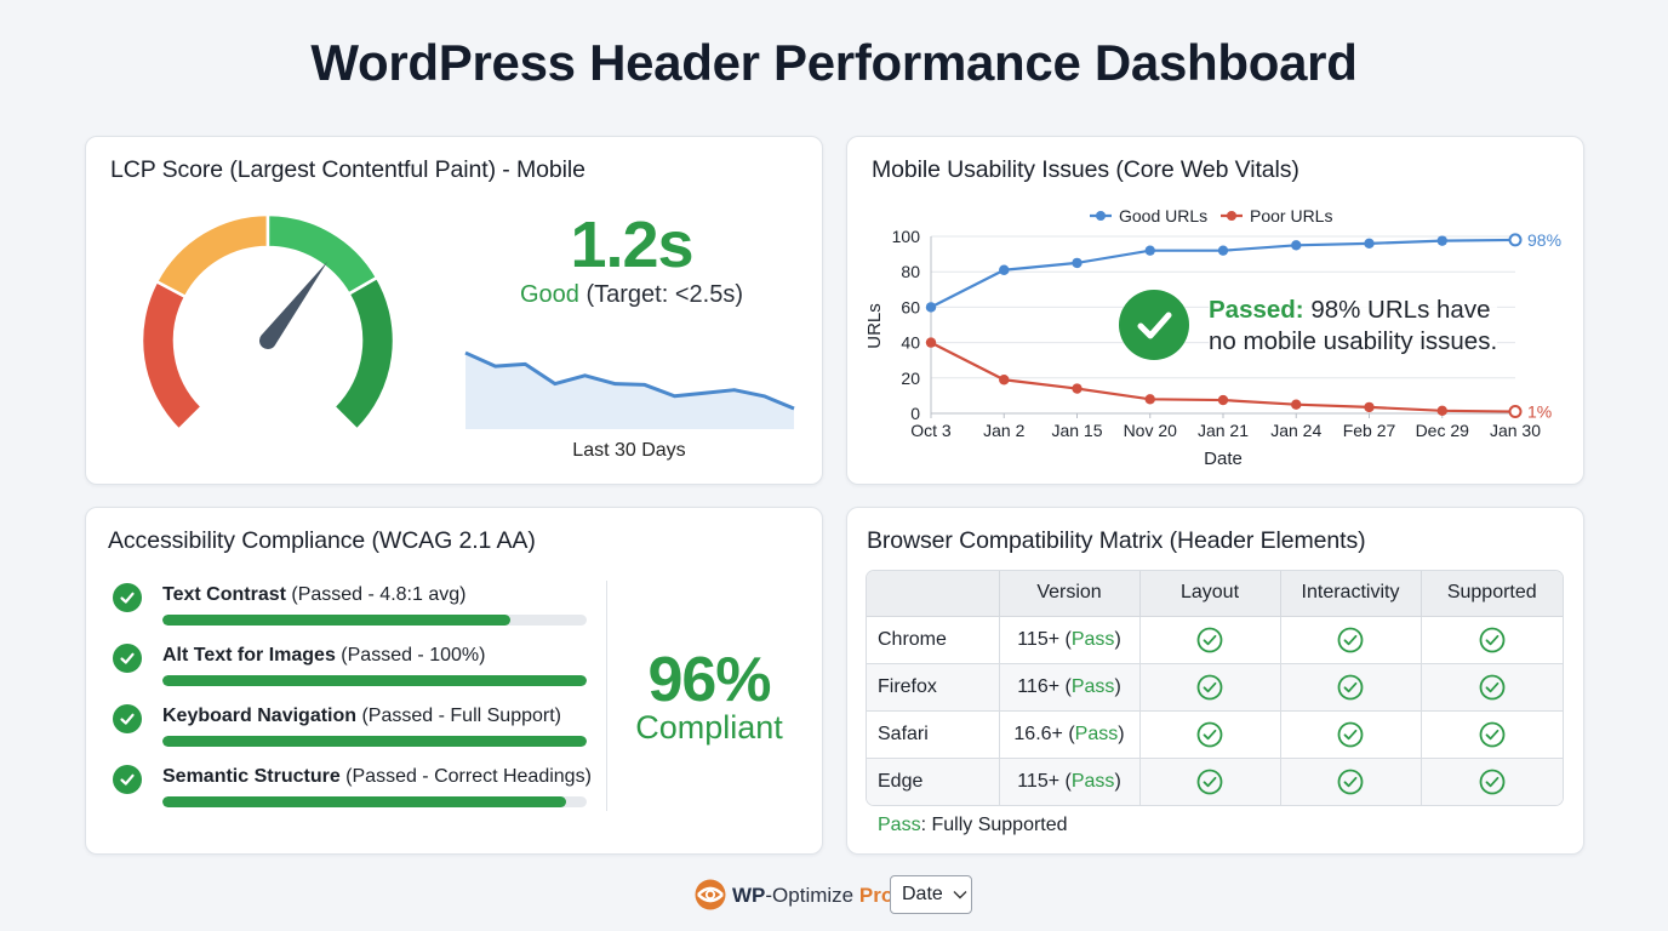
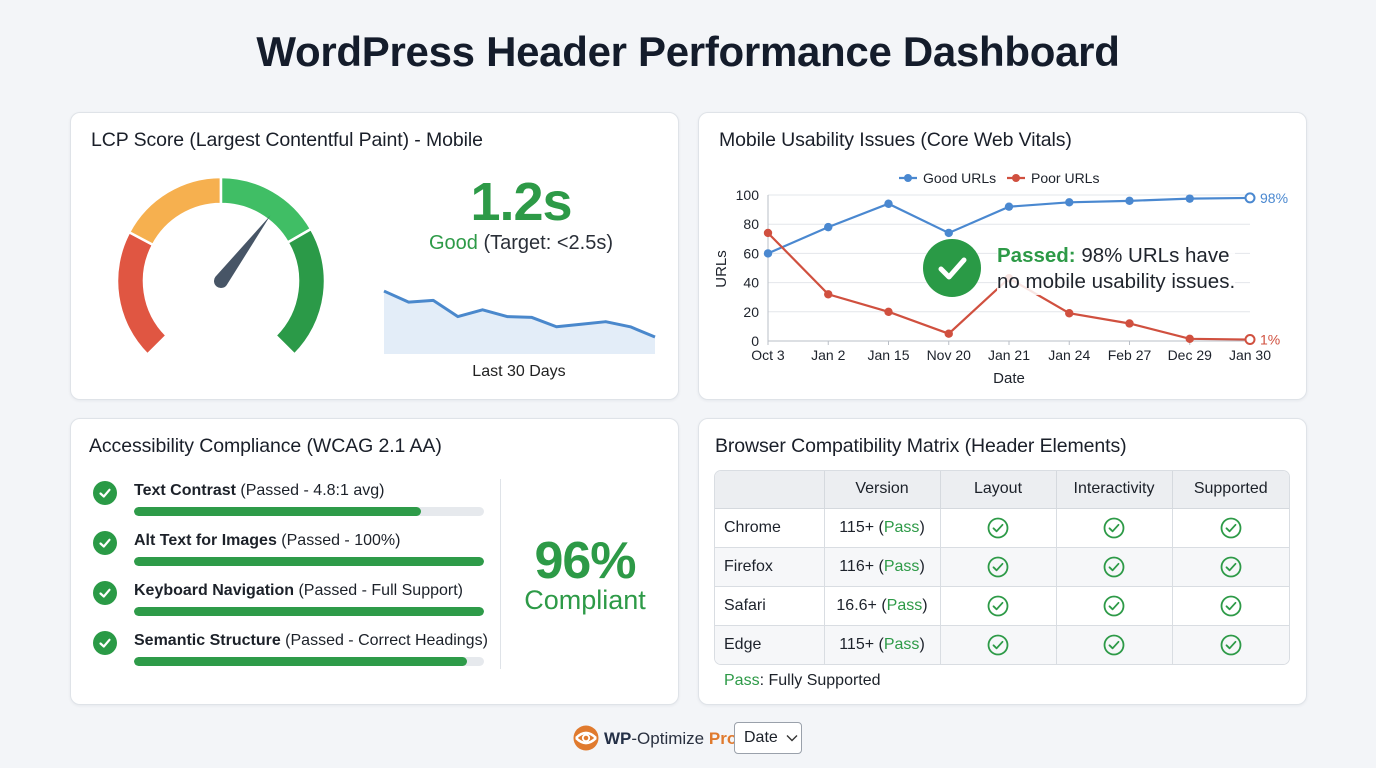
Poor URLs/Oct 3: 40 -> 74
Good URLs/Jan 2: 81 -> 78
Poor URLs/Jan 2: 19 -> 32
Good URLs/Jan 15: 85 -> 94
Poor URLs/Jan 15: 14 -> 20
Good URLs/Nov 20: 92 -> 74
Poor URLs/Nov 20: 8 -> 5
Poor URLs/Jan 21: 8 -> 43
Poor URLs/Jan 24: 5 -> 19
Poor URLs/Feb 27: 4 -> 12
